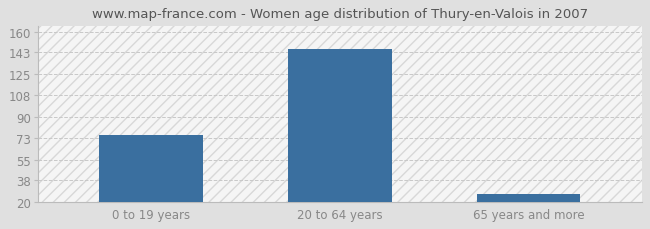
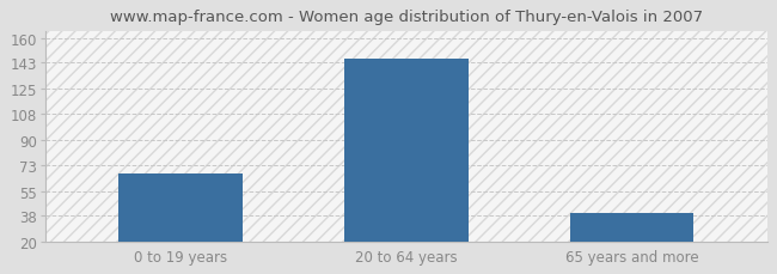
0 to 19 years: 75 -> 67
65 years and more: 27 -> 40
